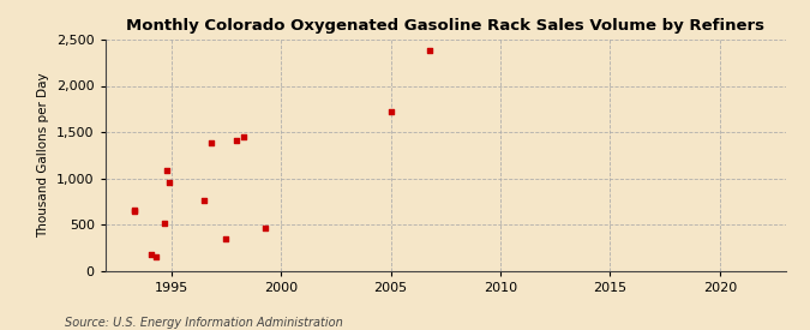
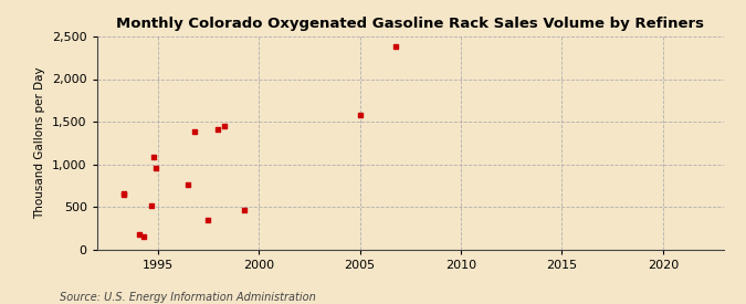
2005: 1,720 -> 1,580
